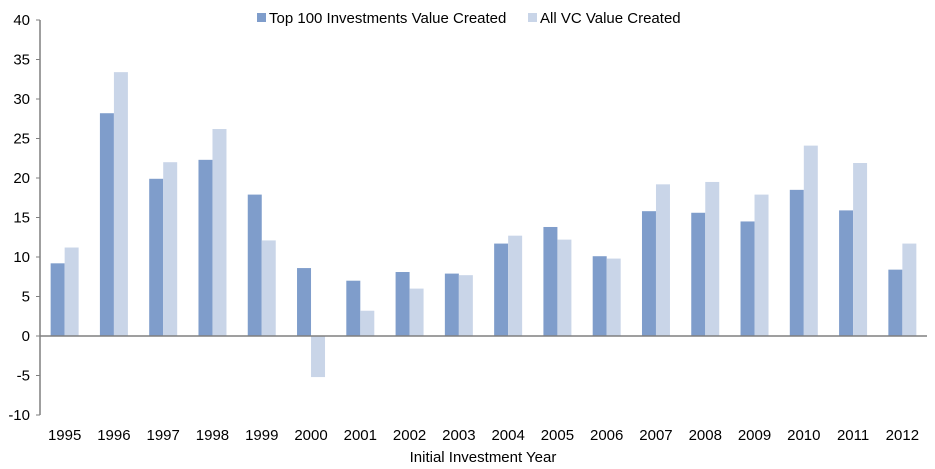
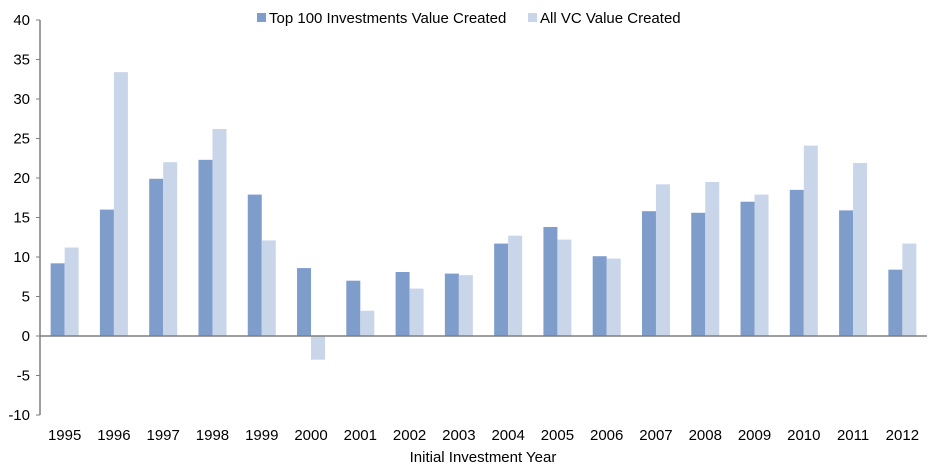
Top 100 Investments Value Created/1996: 28 -> 16
All VC Value Created/2000: -5 -> -3
Top 100 Investments Value Created/2009: 14 -> 17
